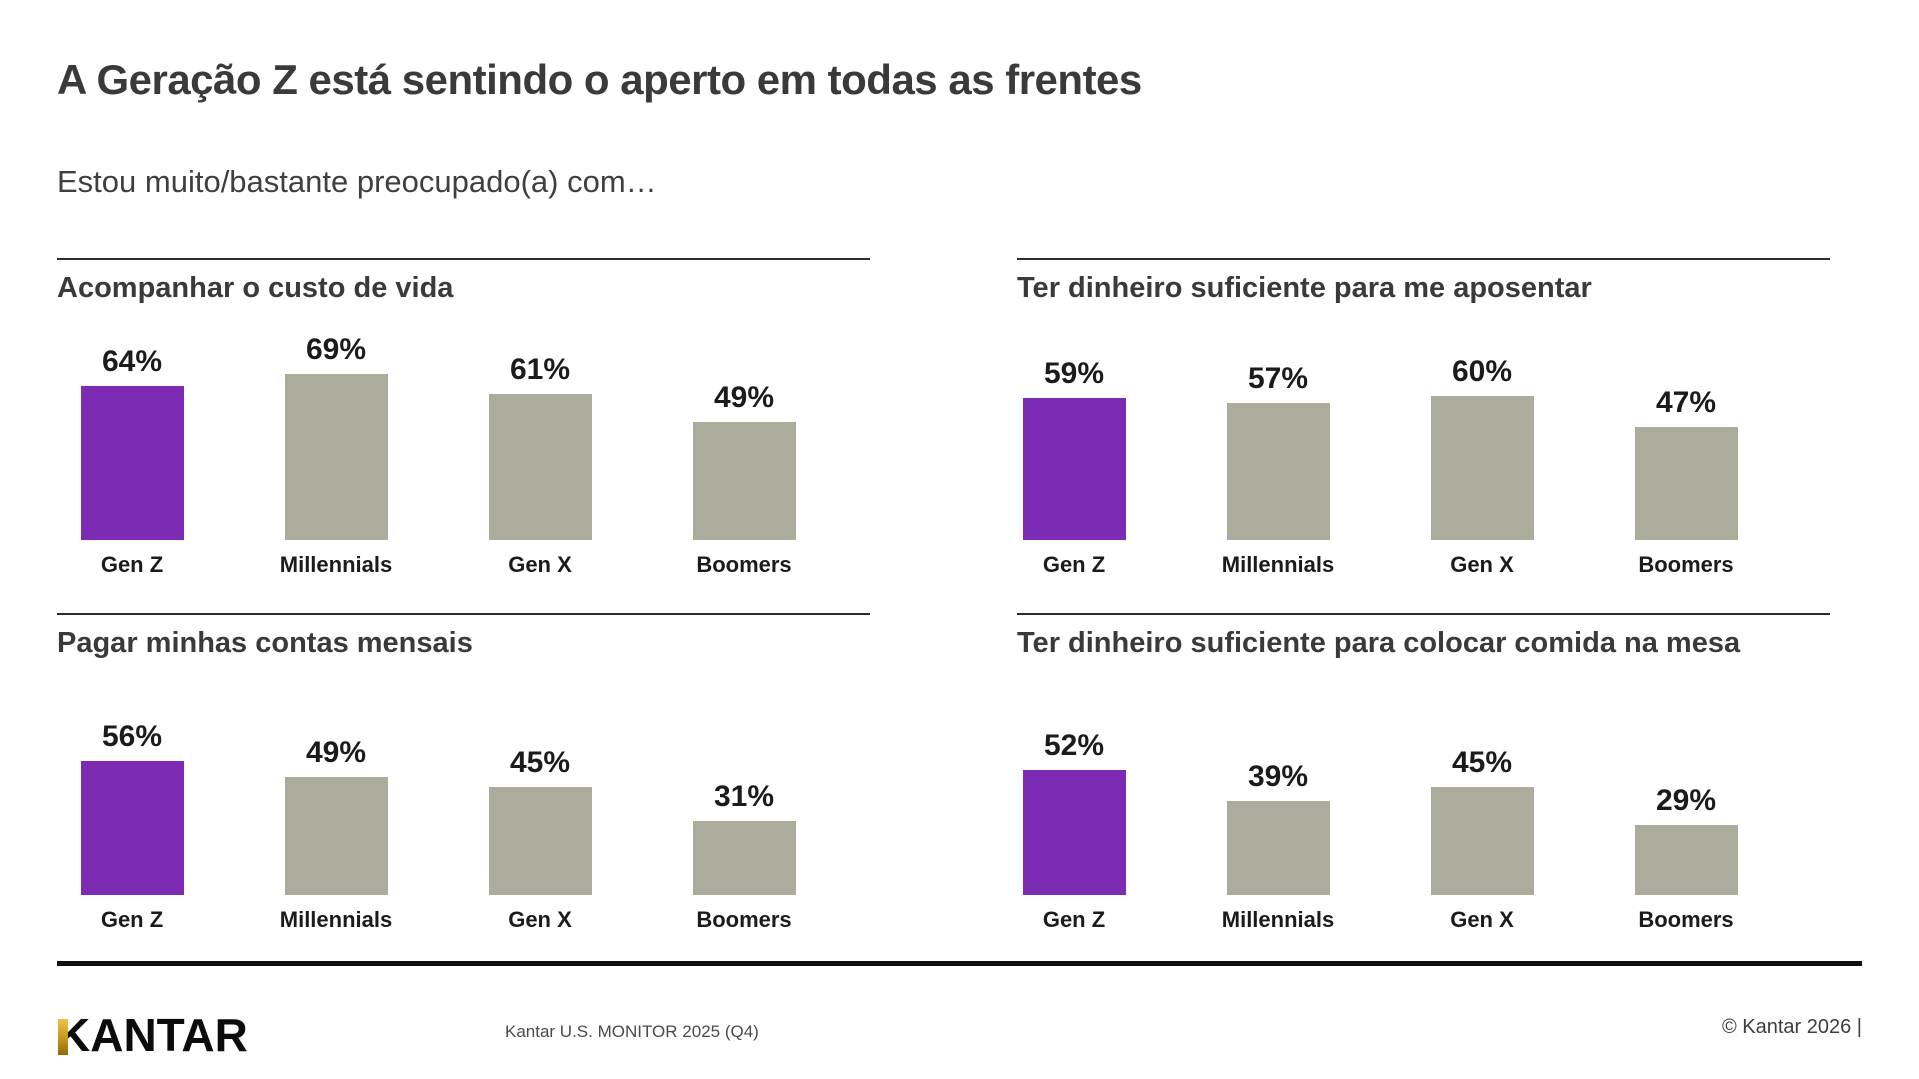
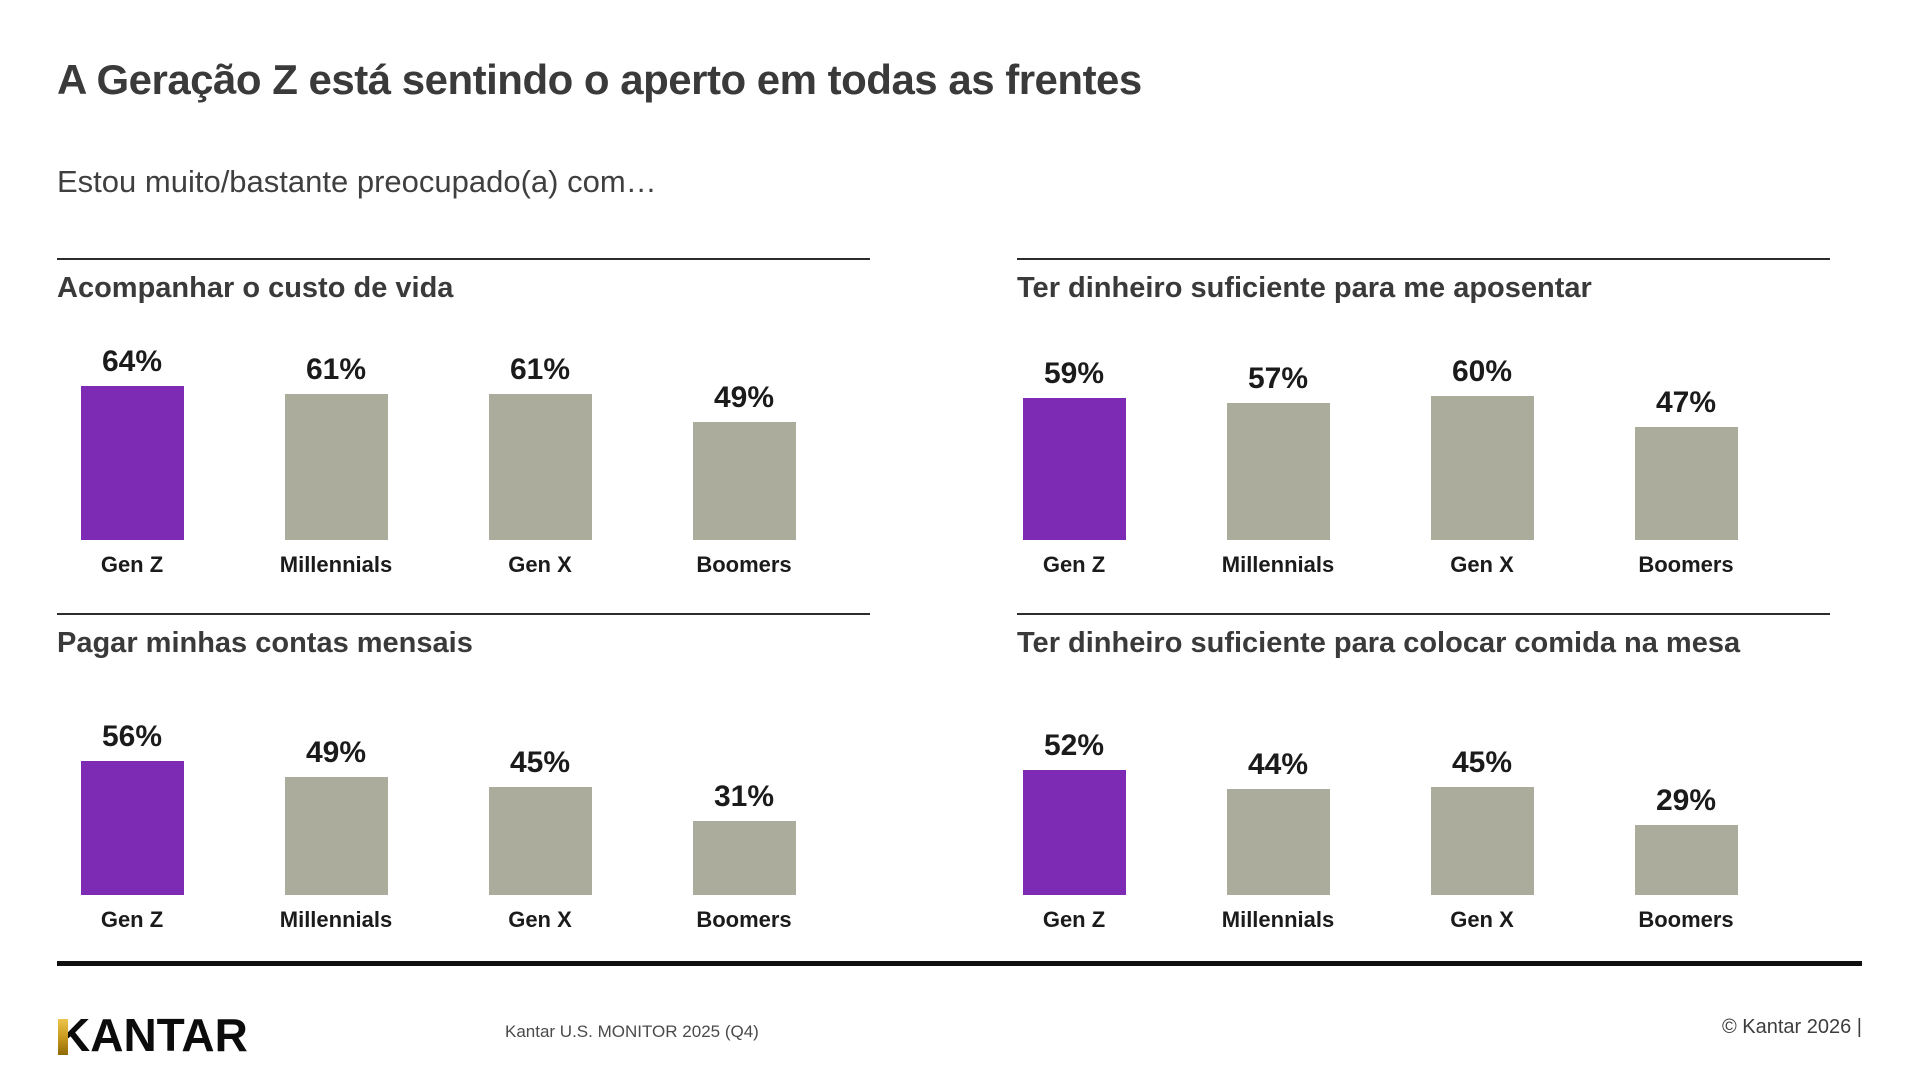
Acompanhar o custo de vida/Millennials: 69% -> 61%
Ter dinheiro suficiente para colocar comida na mesa/Millennials: 39% -> 44%
